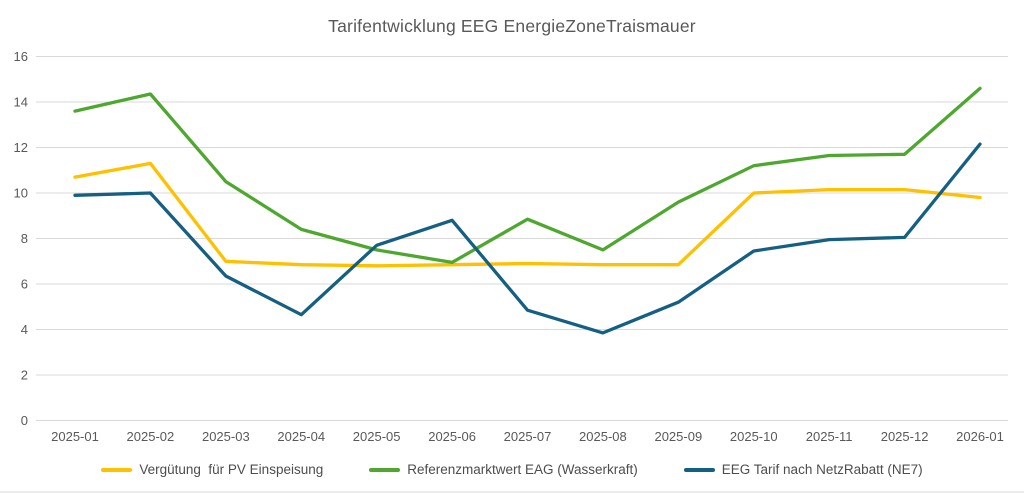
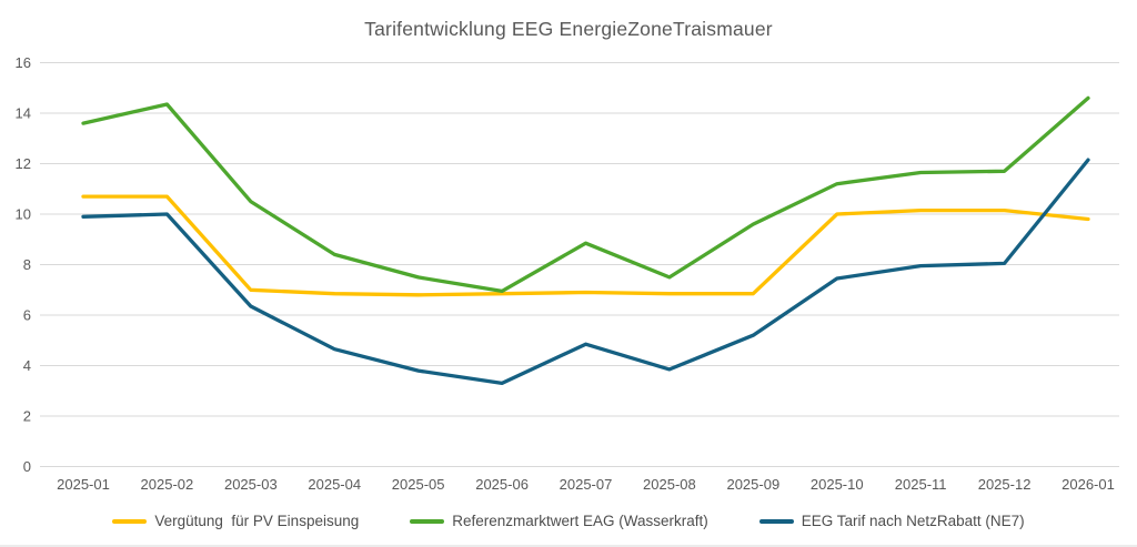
Vergütung für PV Einspeisung/2025-02: 11.3 -> 10.7
EEG Tarif nach NetzRabatt (NE7)/2025-05: 7.7 -> 3.8
EEG Tarif nach NetzRabatt (NE7)/2025-06: 8.8 -> 3.3
